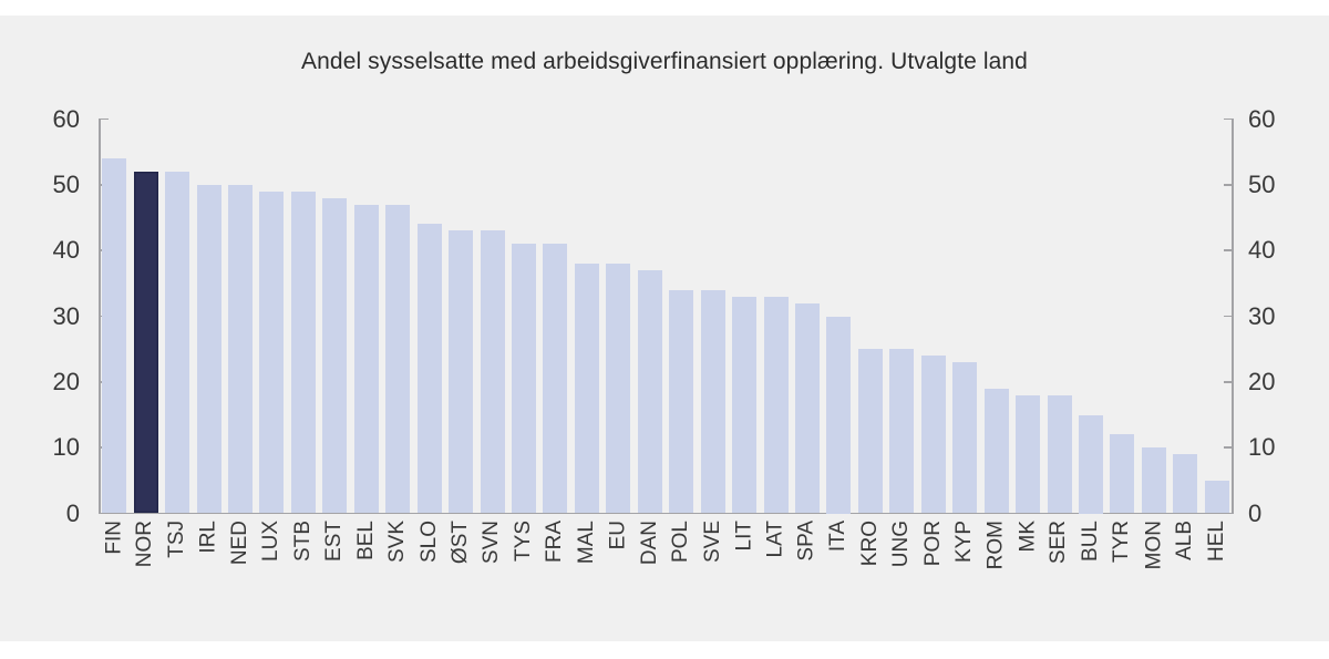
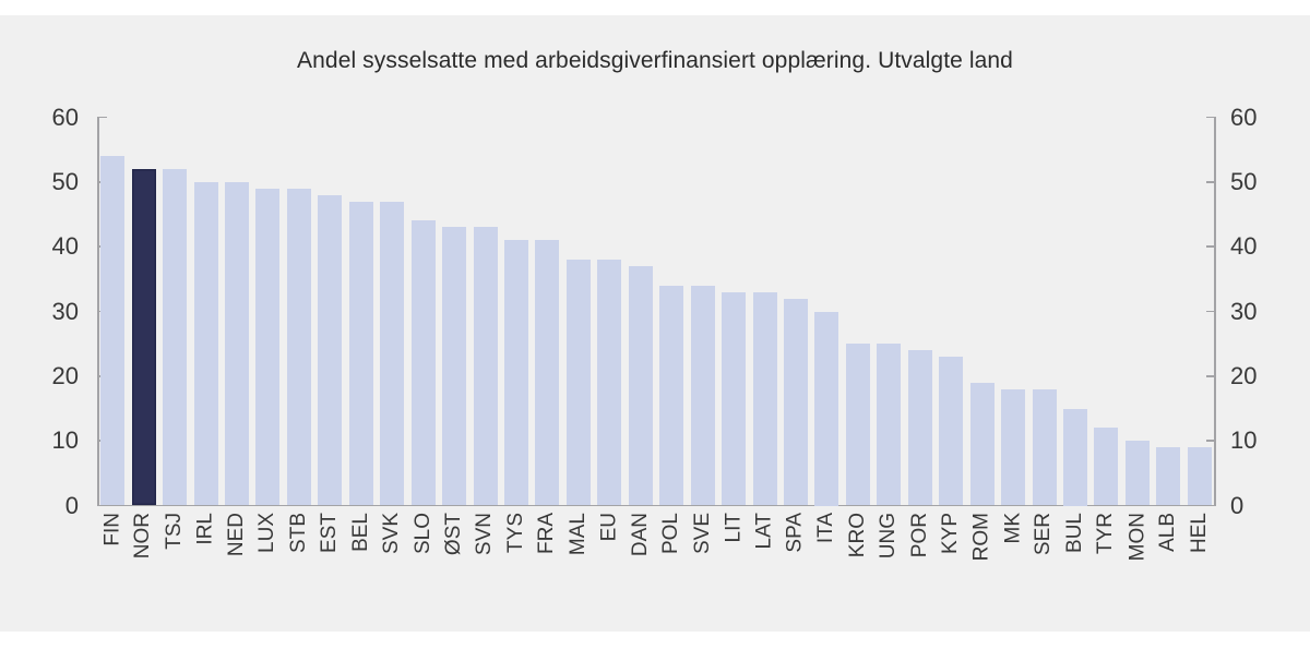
HEL: 5 -> 9
